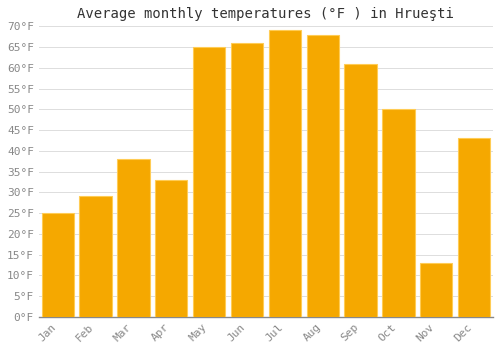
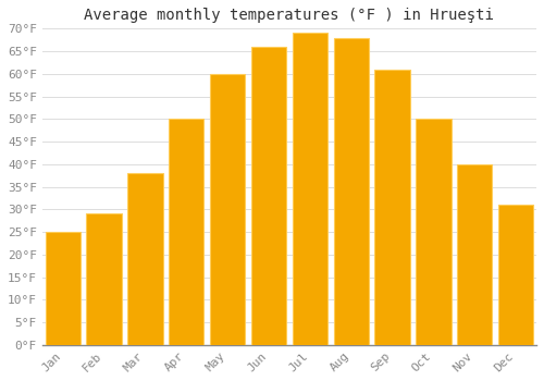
Apr: 33°F -> 50°F
May: 65°F -> 60°F
Nov: 13°F -> 40°F
Dec: 43°F -> 31°F
